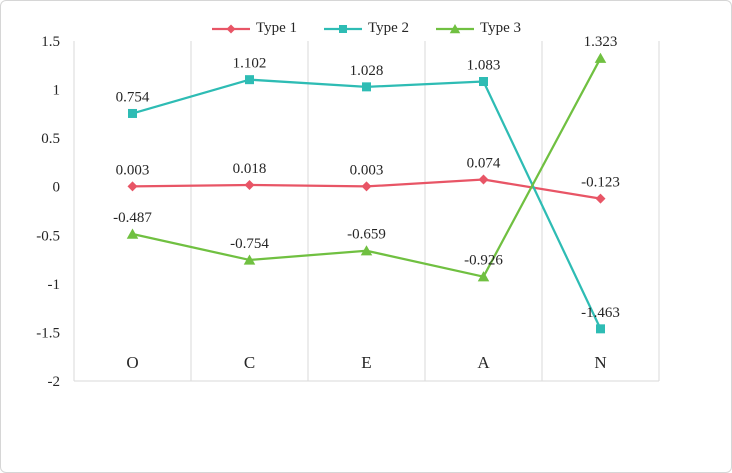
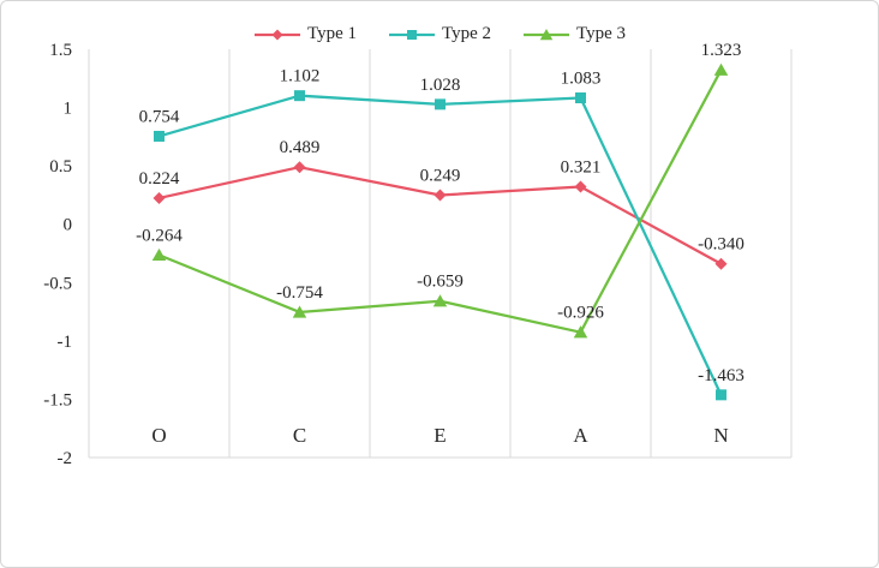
Type 1/O: 0.003 -> 0.224
Type 3/O: -0.487 -> -0.264
Type 1/C: 0.018 -> 0.489
Type 1/E: 0.003 -> 0.249
Type 1/A: 0.074 -> 0.321
Type 1/N: -0.123 -> -0.340
